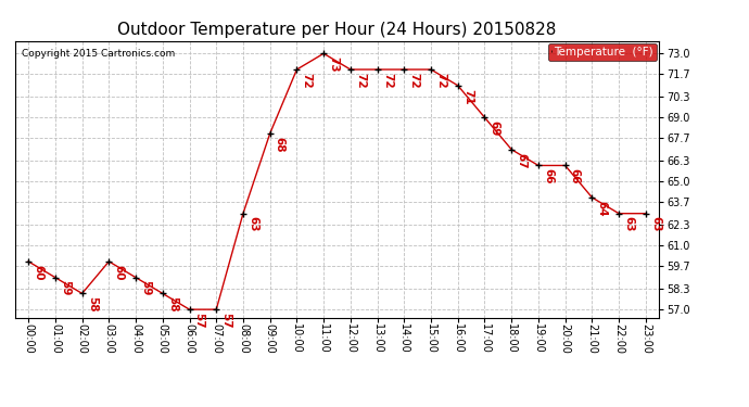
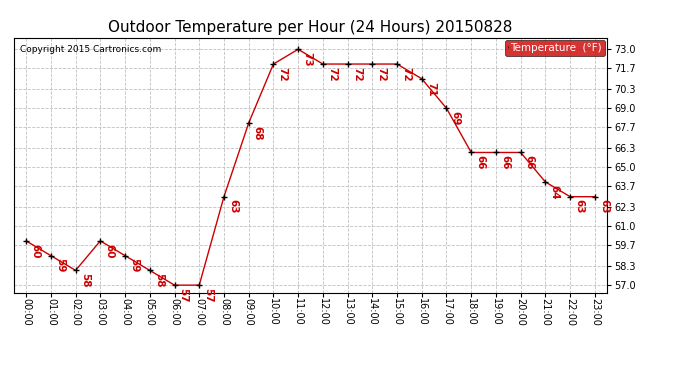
18:00: 67 -> 66
